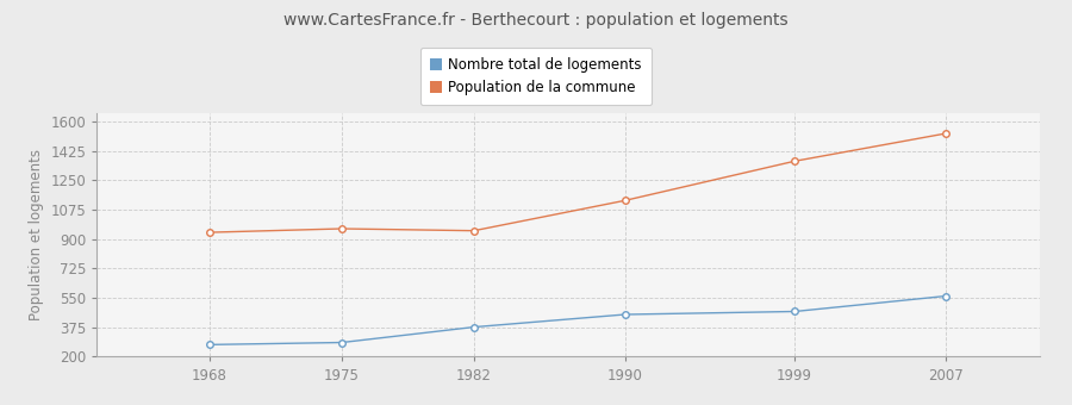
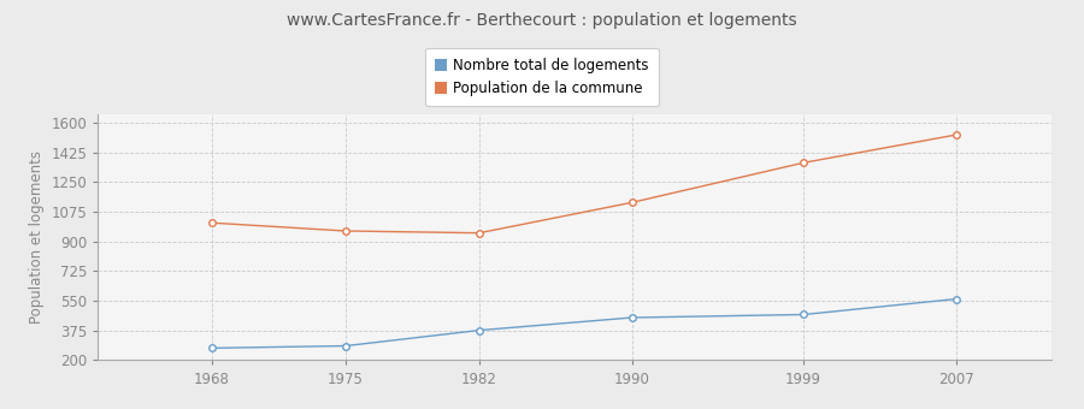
Population de la commune/1968: 940 -> 1010
